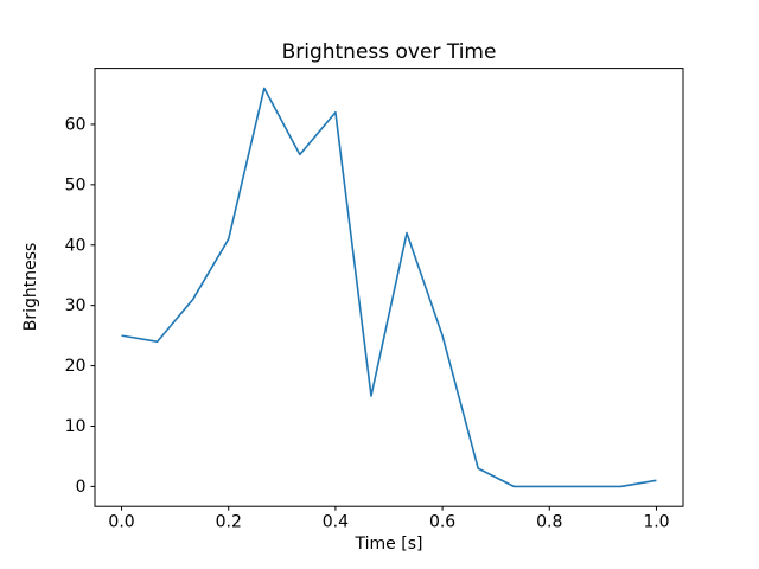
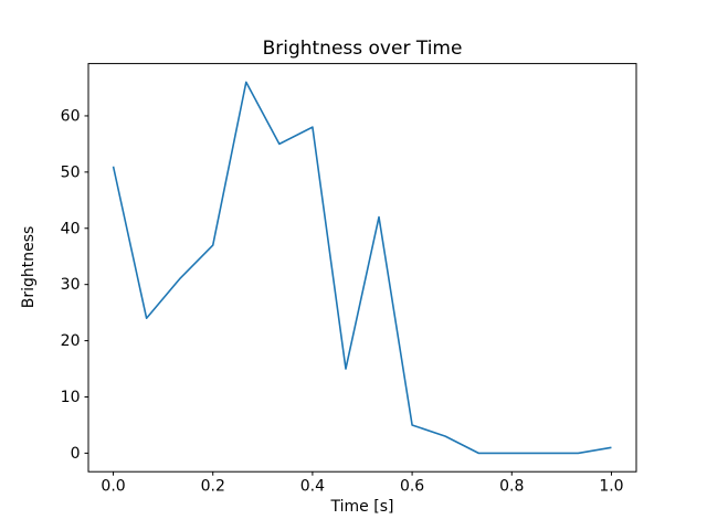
0.0: 25 -> 51
0.2: 41 -> 37
0.4: 62 -> 58
0.6: 25 -> 5
